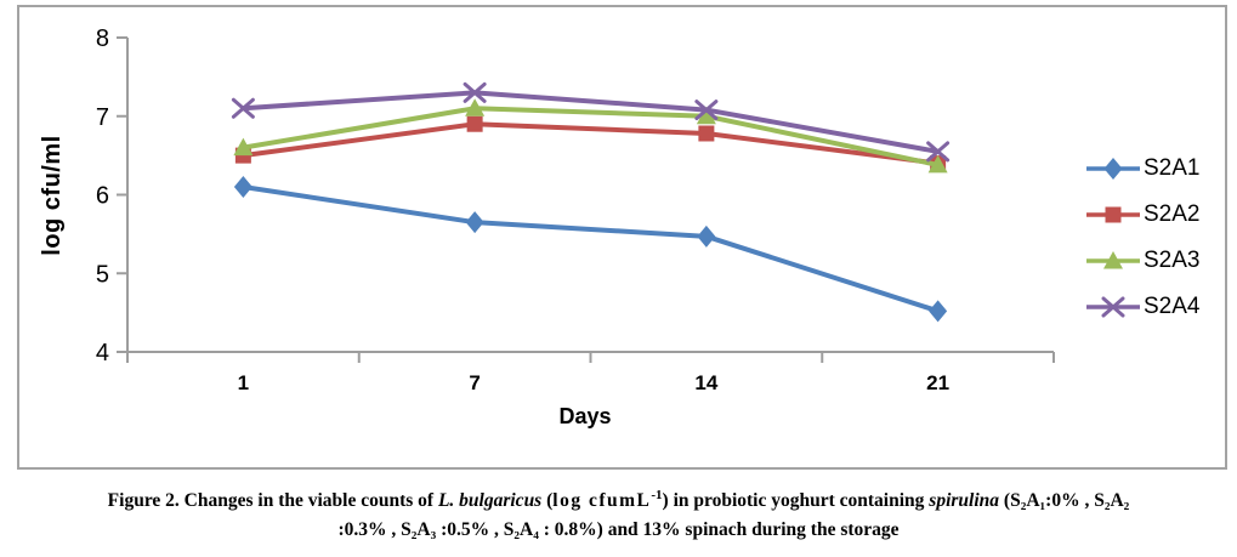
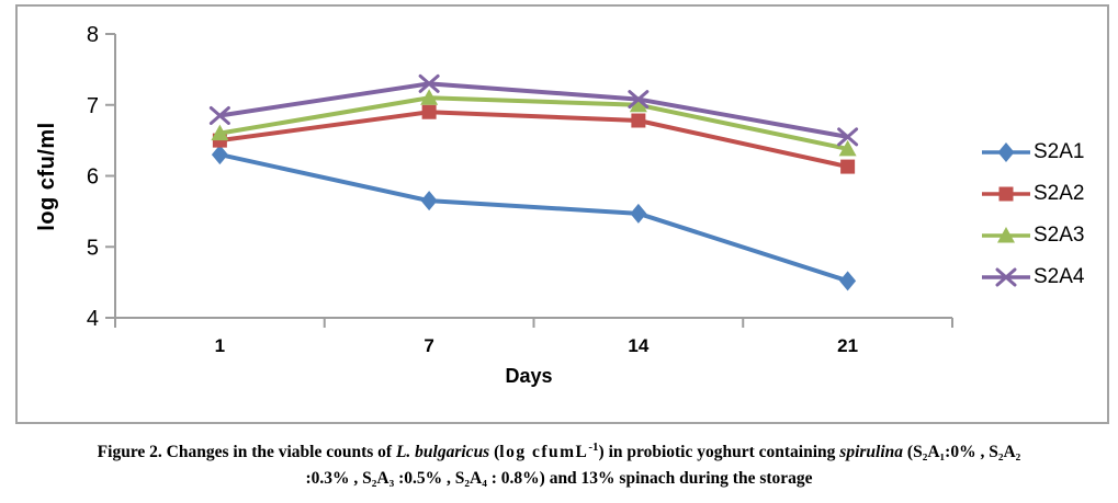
S2A1/1: 6.1 -> 6.3
S2A4/1: 7.1 -> 6.8
S2A2/21: 6.4 -> 6.1
